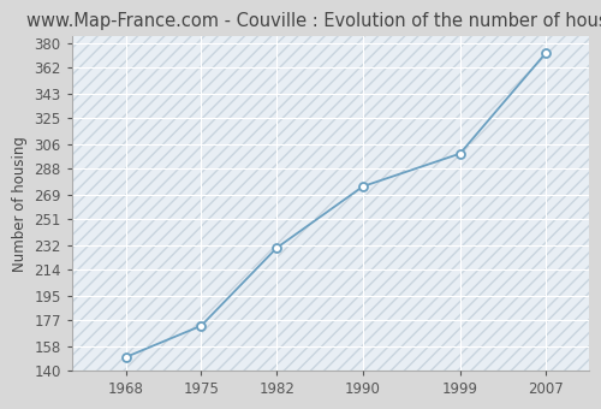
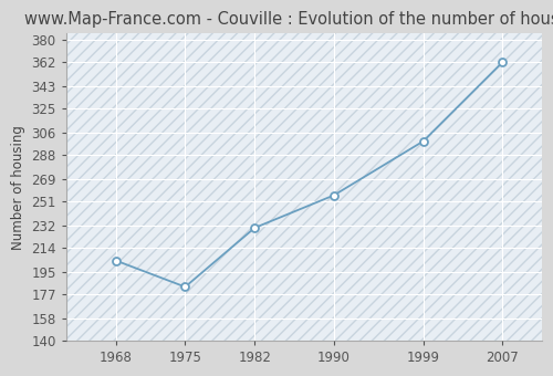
1968: 150 -> 204
1975: 173 -> 183
1990: 275 -> 256
2007: 373 -> 362
